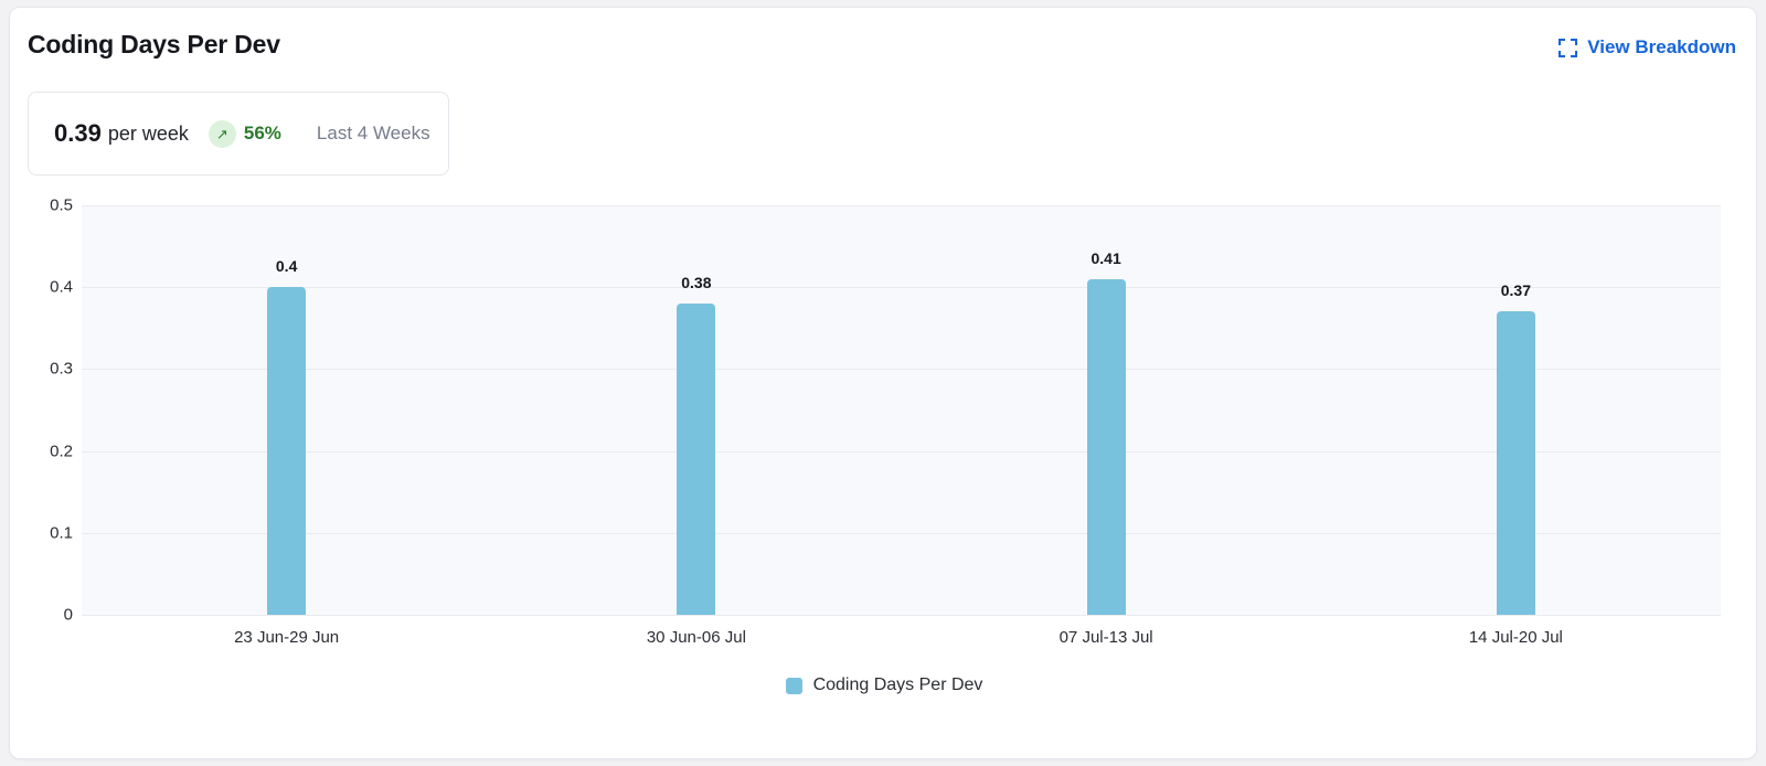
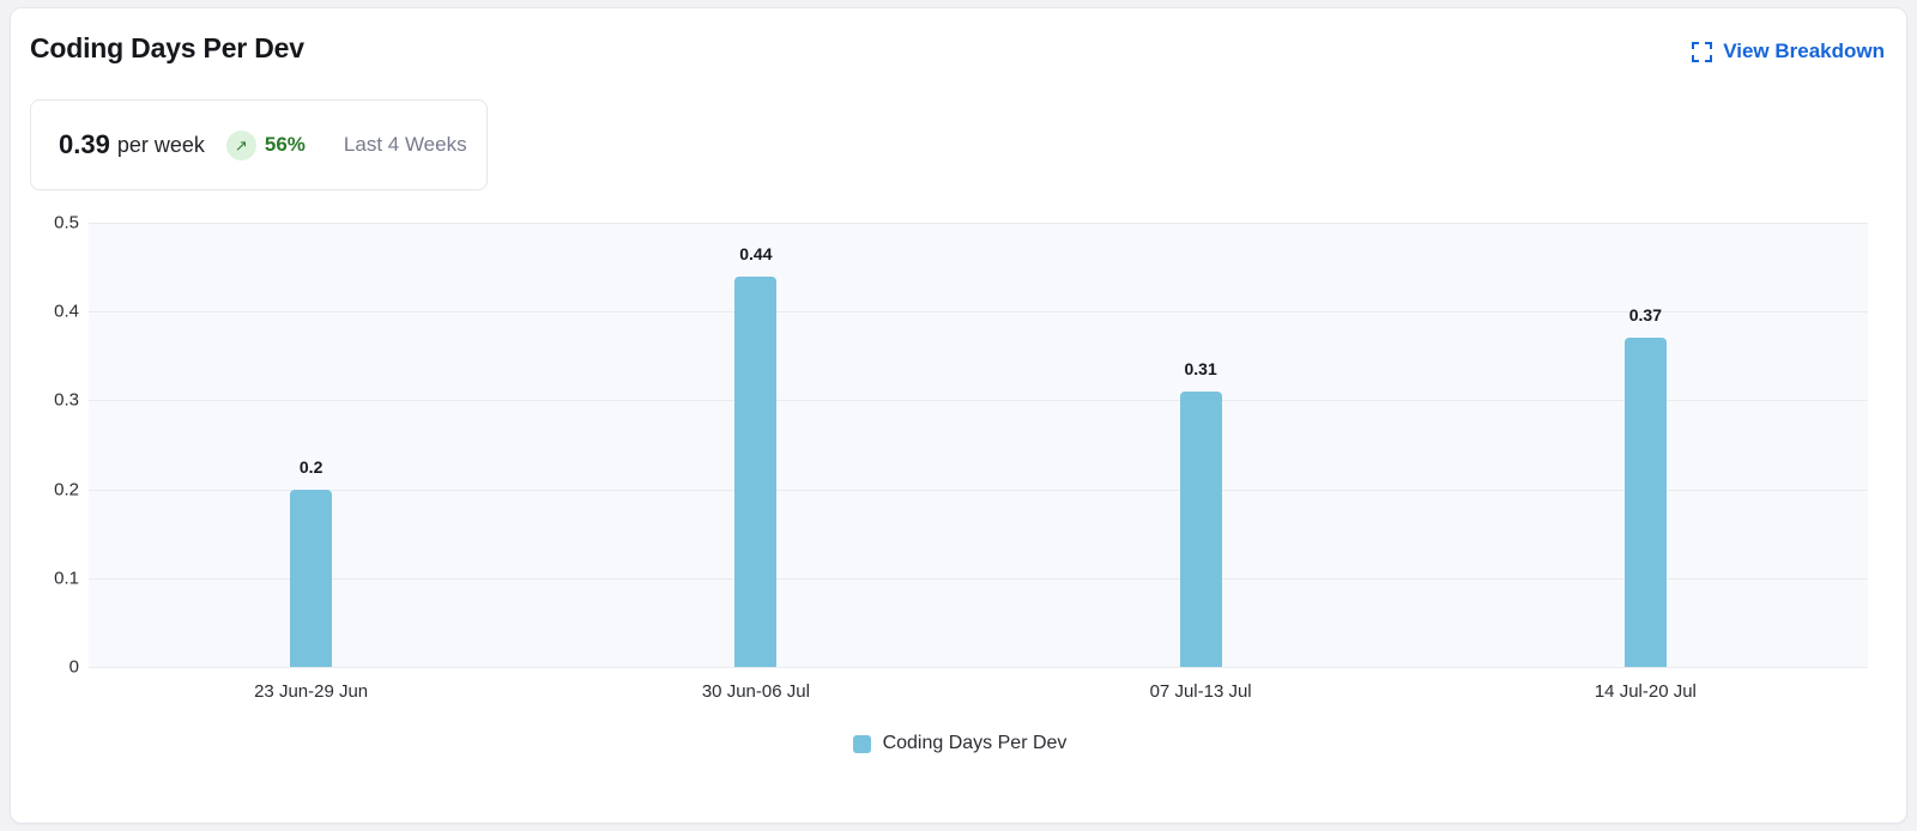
23 Jun-29 Jun: 0.4 -> 0.2
30 Jun-06 Jul: 0.38 -> 0.44
07 Jul-13 Jul: 0.41 -> 0.31
